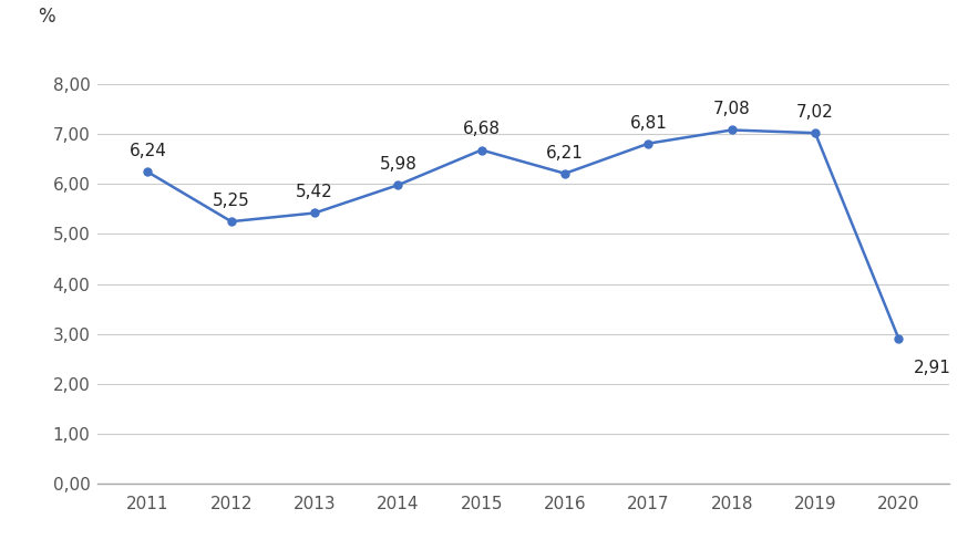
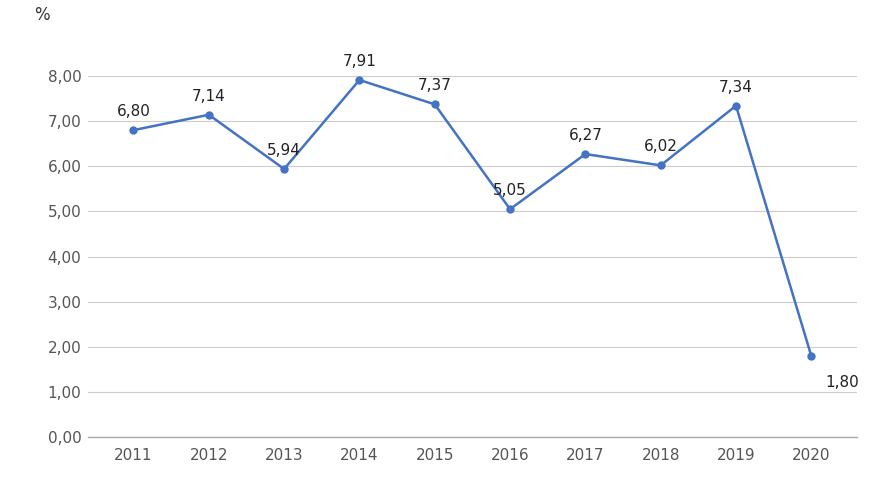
2011: 6,24 -> 6,80
2012: 5,25 -> 7,14
2013: 5,42 -> 5,94
2014: 5,98 -> 7,91
2015: 6,68 -> 7,37
2016: 6,21 -> 5,05
2017: 6,81 -> 6,27
2018: 7,08 -> 6,02
2019: 7,02 -> 7,34
2020: 2,91 -> 1,80
